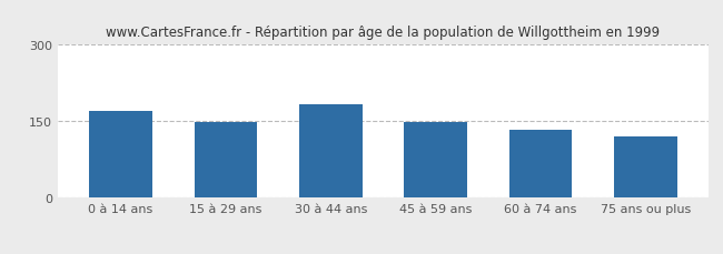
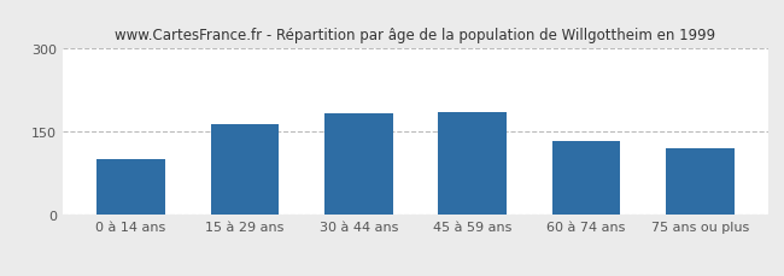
0 à 14 ans: 170 -> 100
15 à 29 ans: 148 -> 165
45 à 59 ans: 148 -> 185
